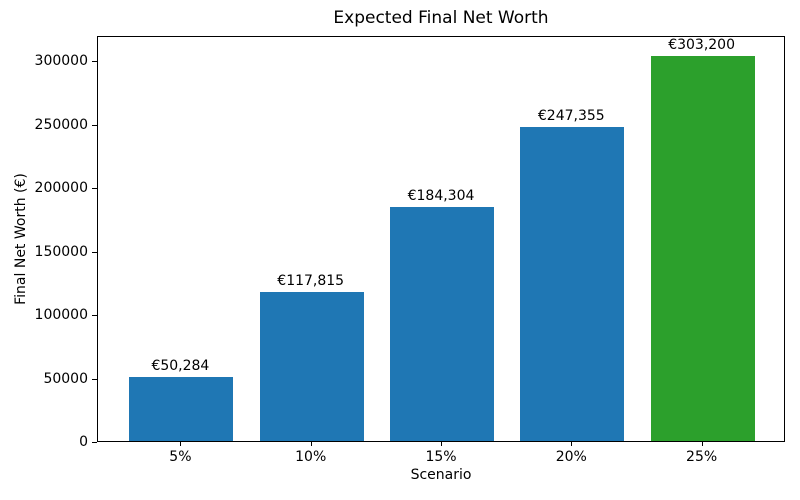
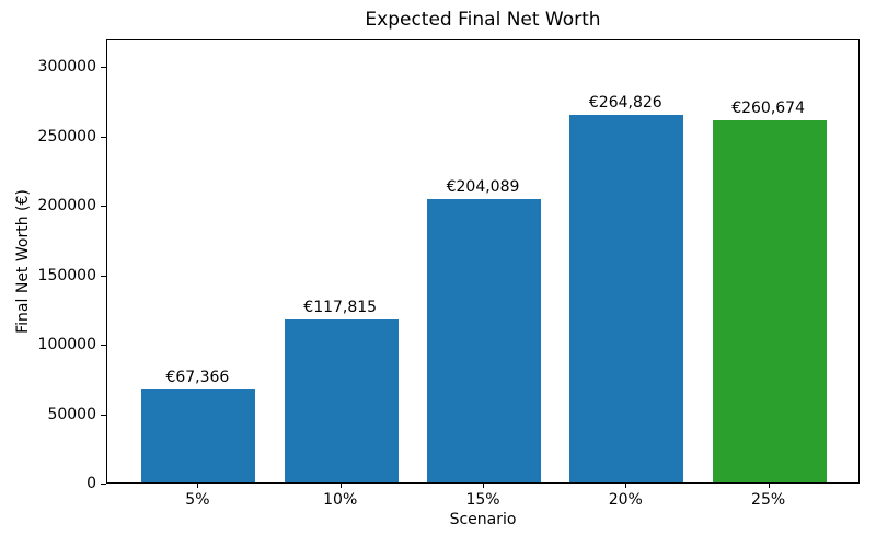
5%: €50,284 -> €67,366
15%: €184,304 -> €204,089
20%: €247,355 -> €264,826
25%: €303,200 -> €260,674
